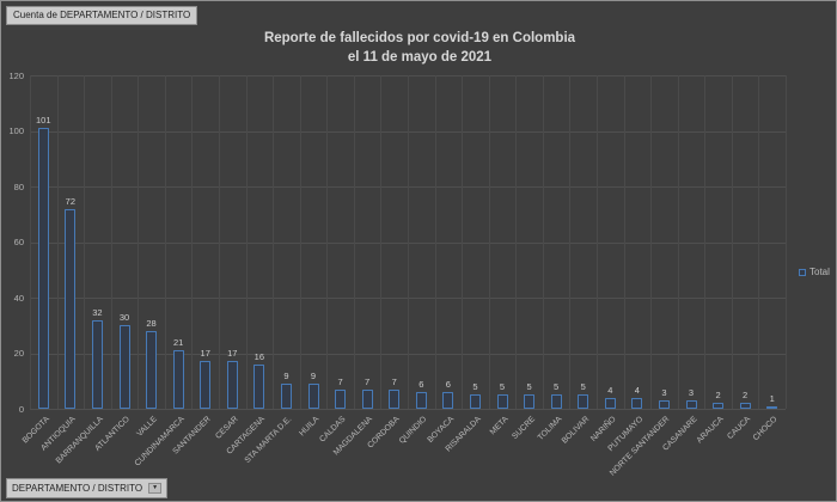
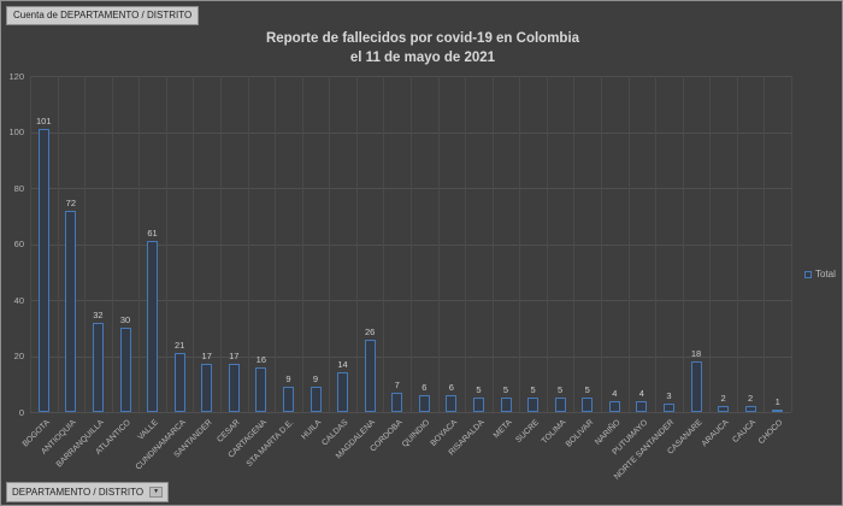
VALLE: 28 -> 61
CALDAS: 7 -> 14
MAGDALENA: 7 -> 26
CASANARE: 3 -> 18
